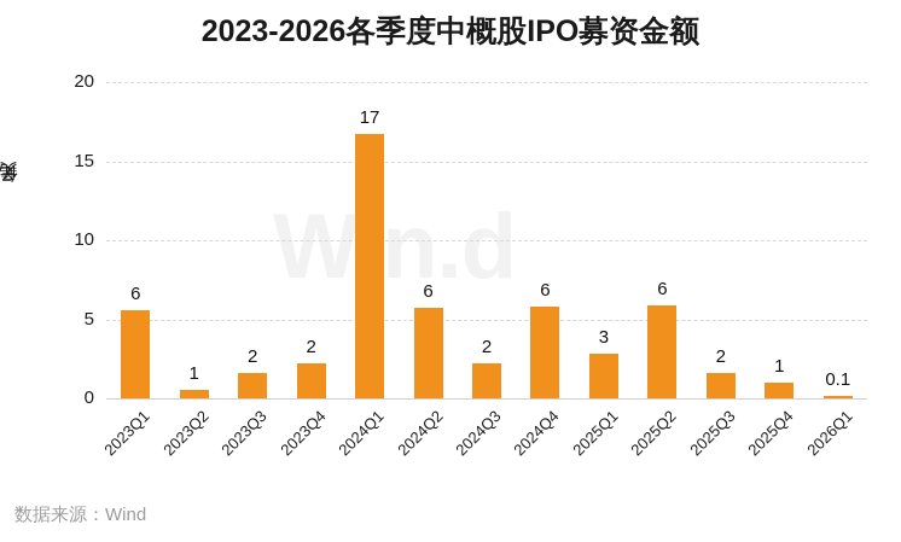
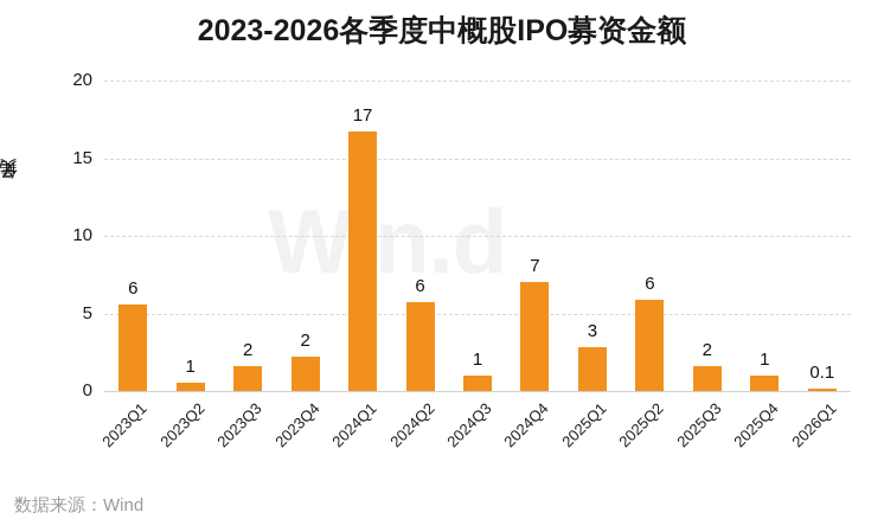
2024Q3: 2 -> 1
2024Q4: 6 -> 7
